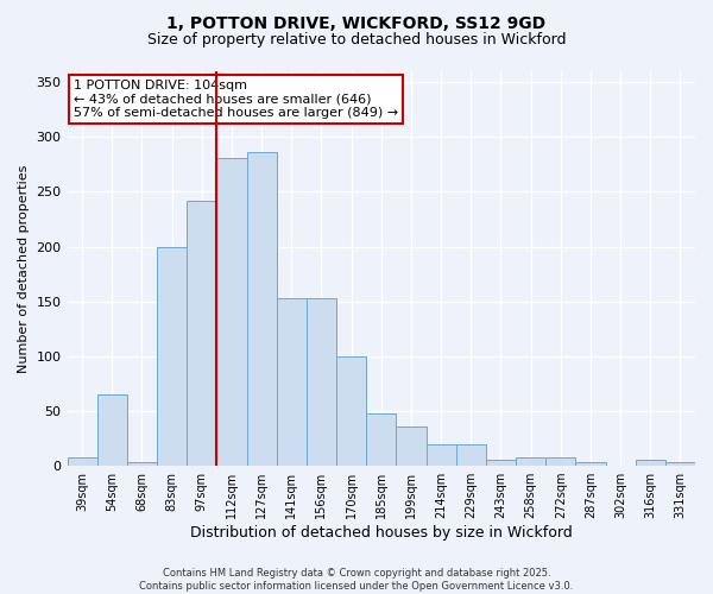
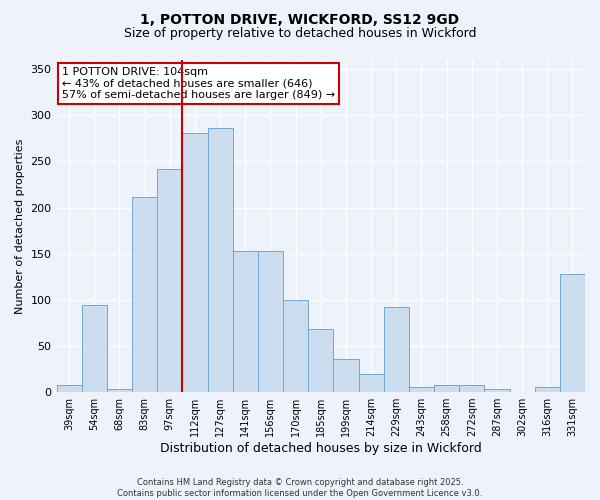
54sqm: 65 -> 94
83sqm: 200 -> 212
185sqm: 48 -> 68
229sqm: 20 -> 92
331sqm: 3 -> 128
